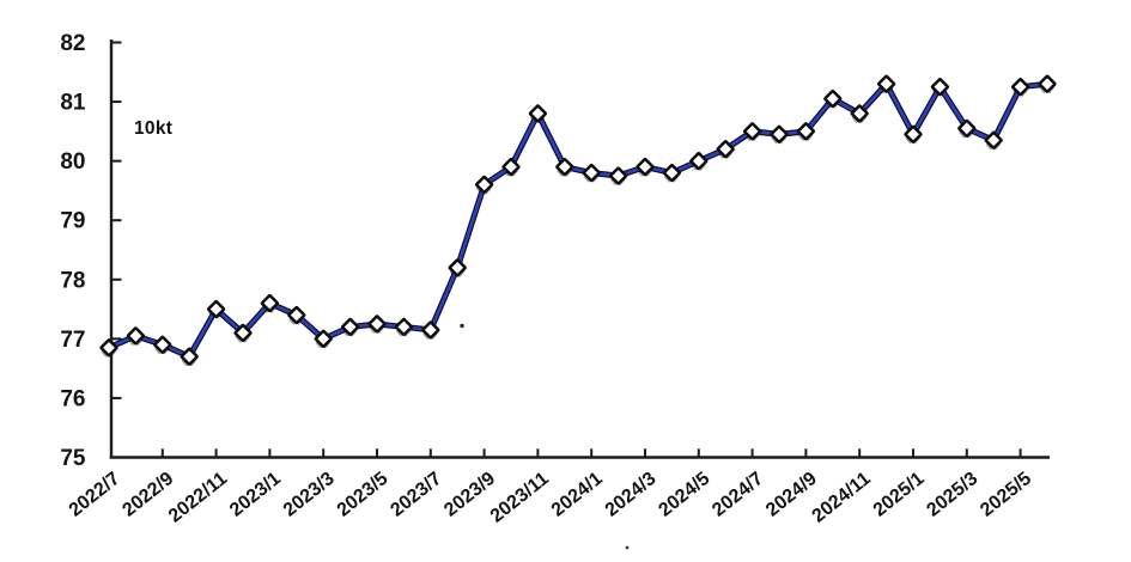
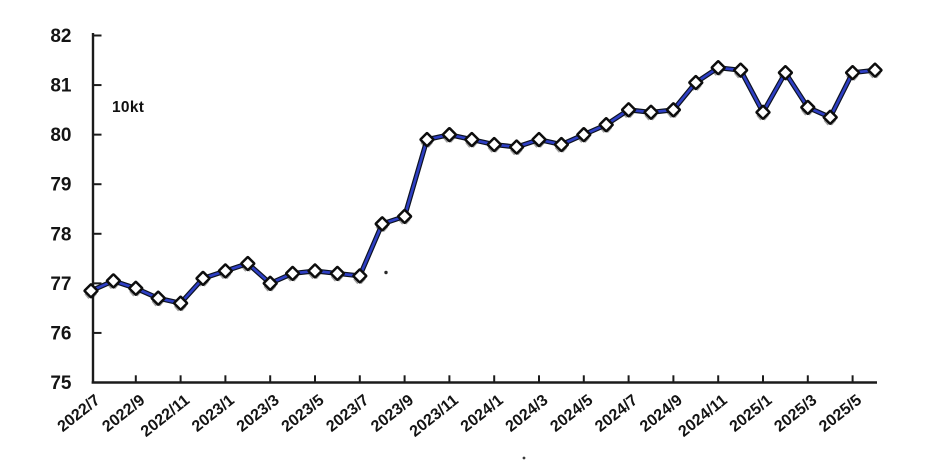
2022/11: 77.5 -> 76.6
2023/1: 77.6 -> 77.2
2023/9: 79.6 -> 78.3
2023/11: 80.8 -> 80.0
2024/11: 80.8 -> 81.3
